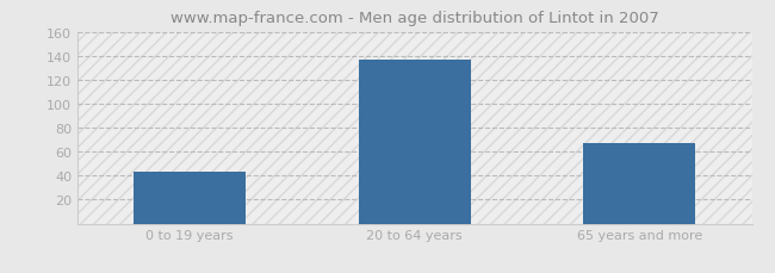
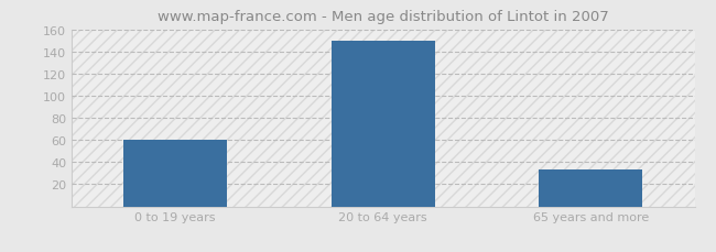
0 to 19 years: 43 -> 60
20 to 64 years: 137 -> 150
65 years and more: 67 -> 33
